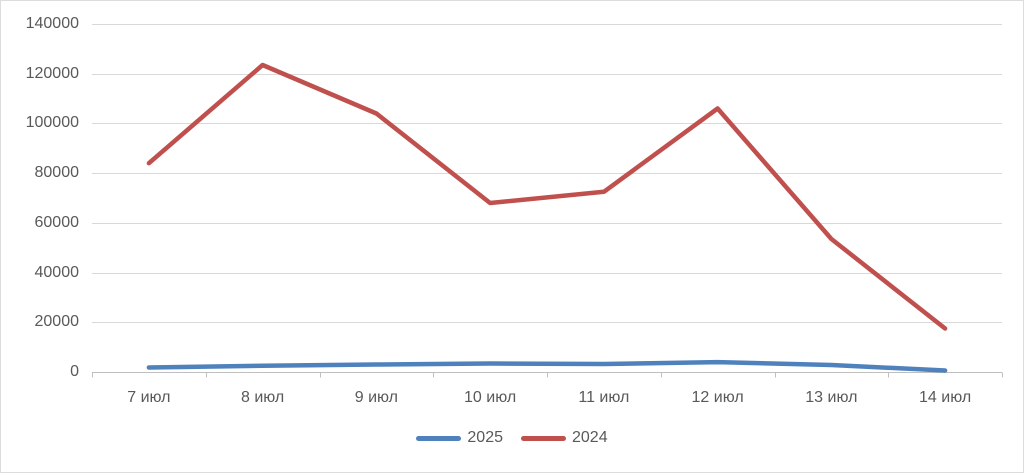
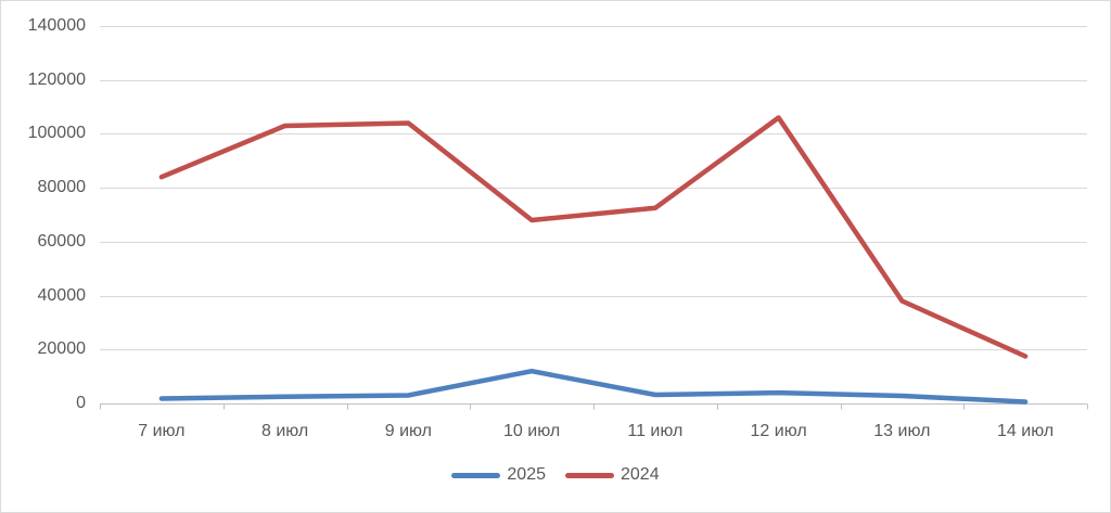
2024/8 июл: 124000 -> 103000
2025/10 июл: 3000 -> 12000
2024/13 июл: 54000 -> 38000
